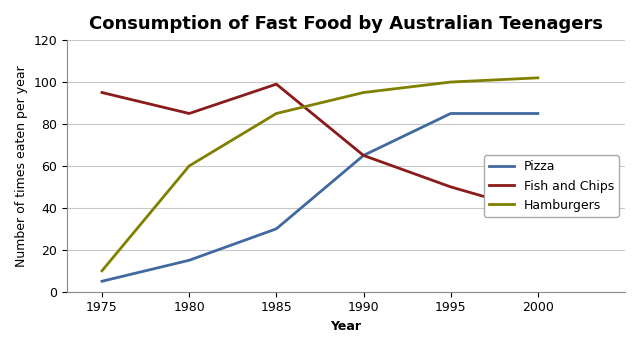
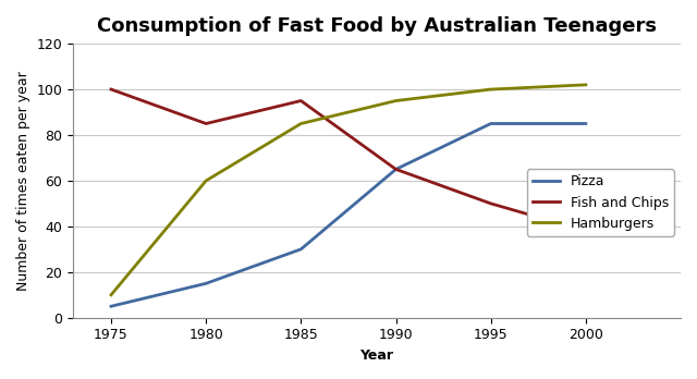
Fish and Chips/1975: 95 -> 100
Fish and Chips/1985: 99 -> 95
